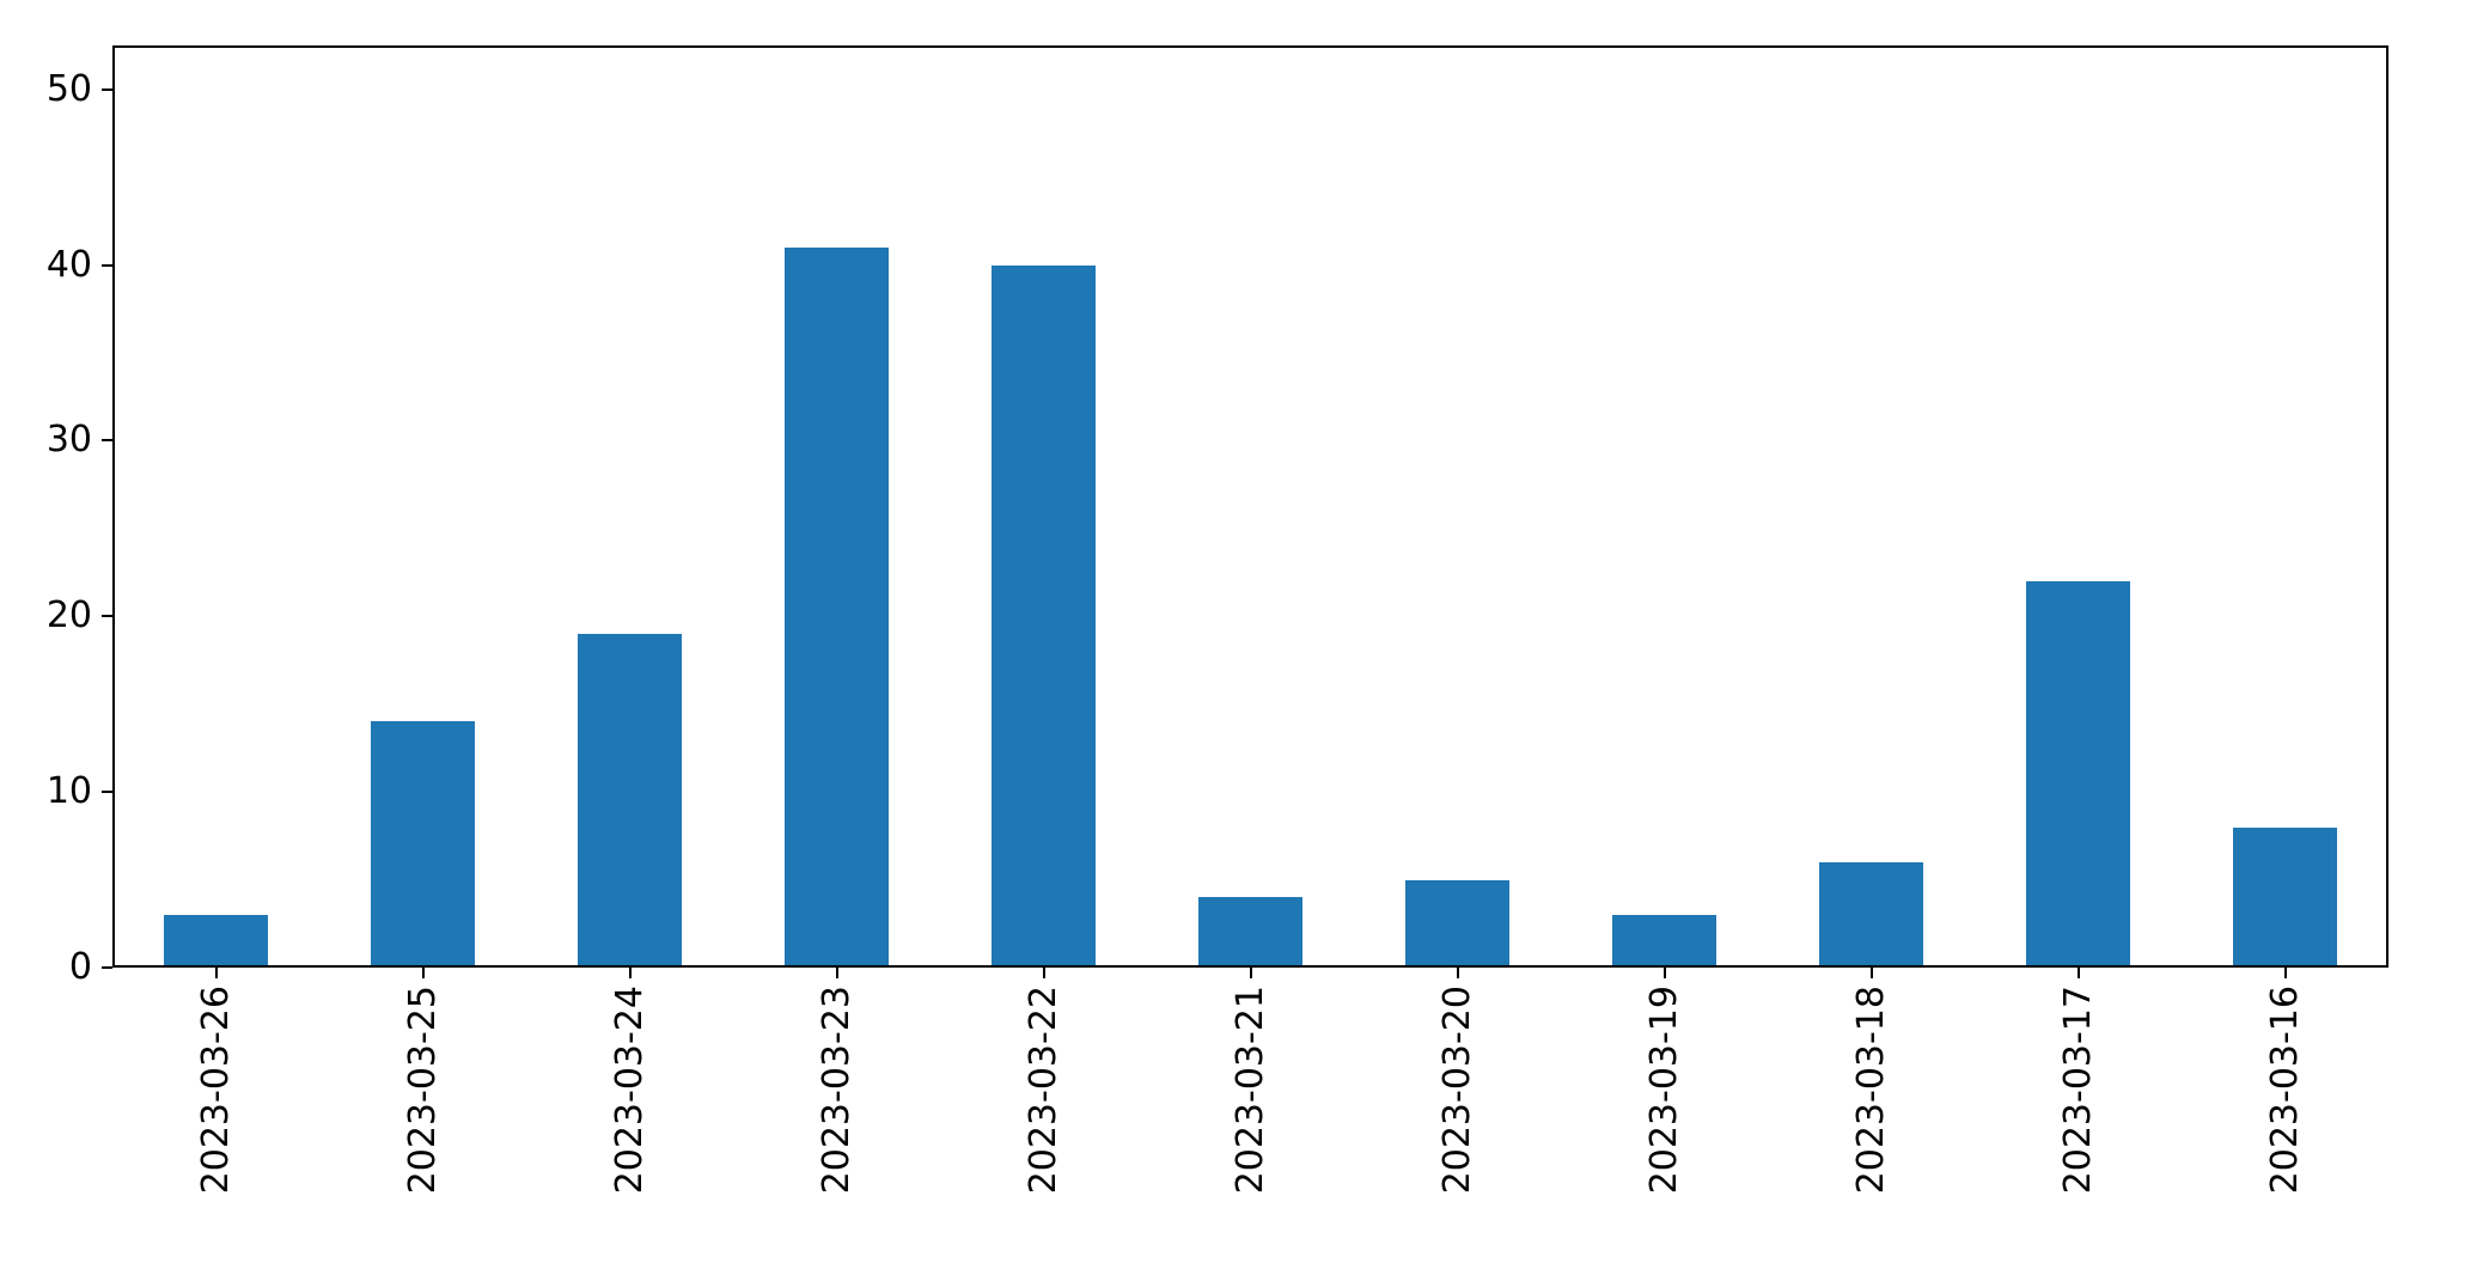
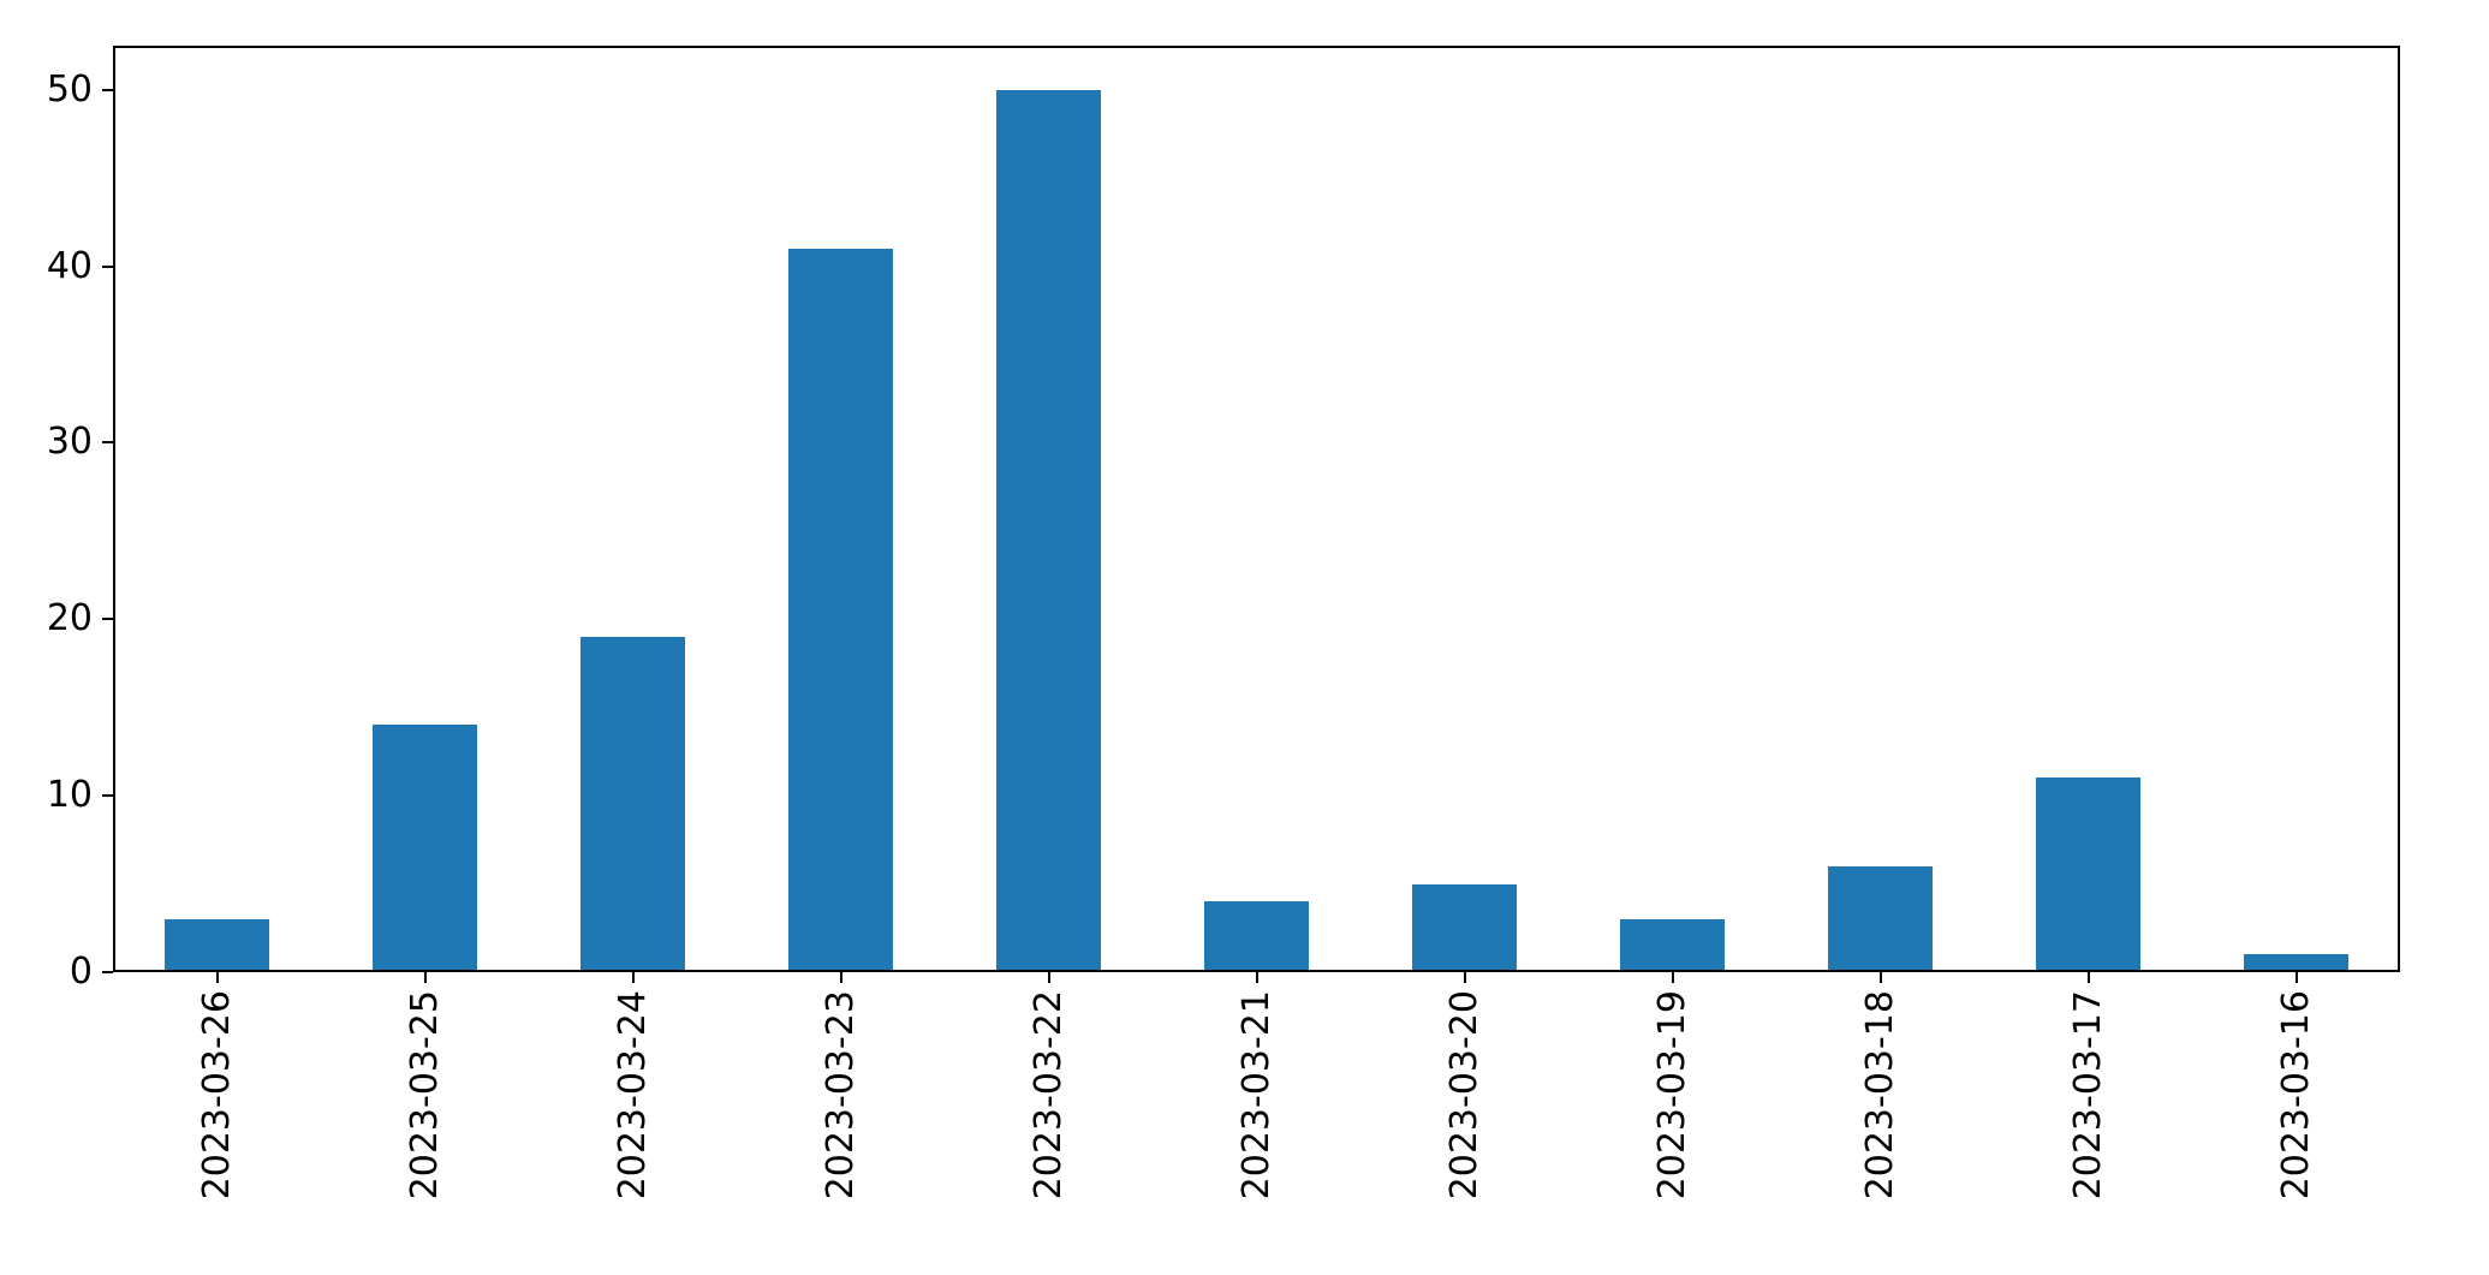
2023-03-22: 40 -> 50
2023-03-17: 22 -> 11
2023-03-16: 8 -> 1
